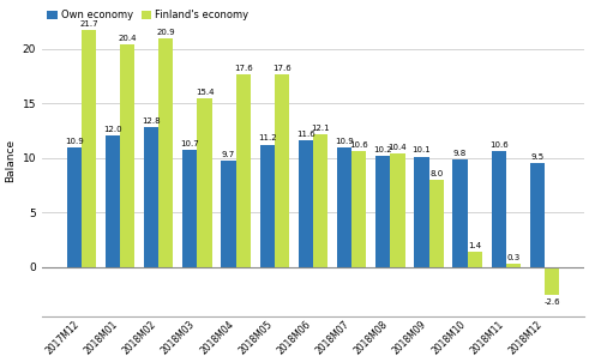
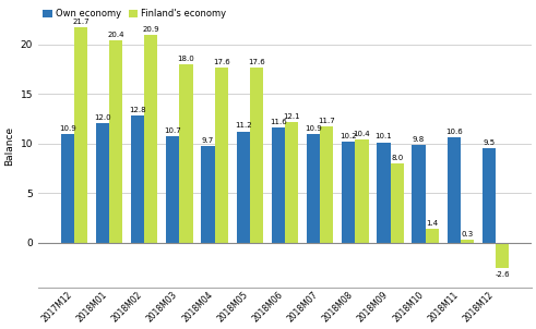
Finland's economy/2018M03: 15.4 -> 18.0
Finland's economy/2018M07: 10.6 -> 11.7
